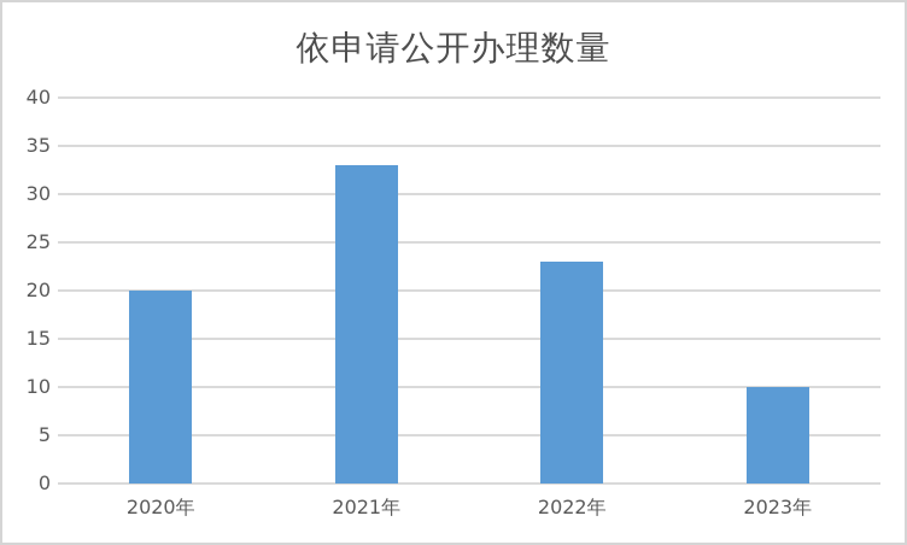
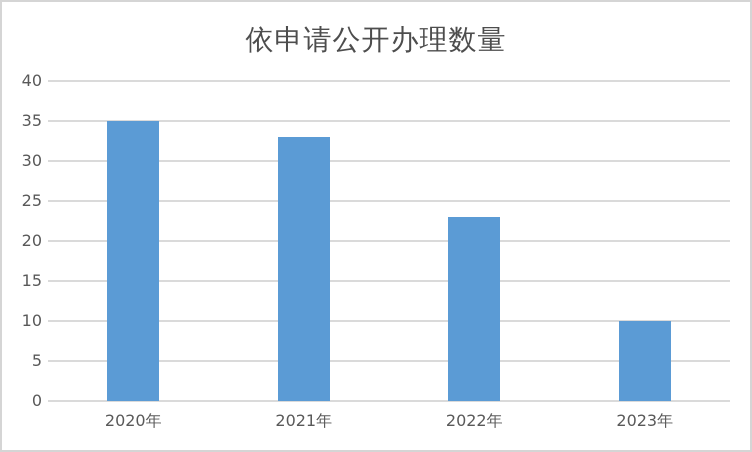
2020年: 20 -> 35
